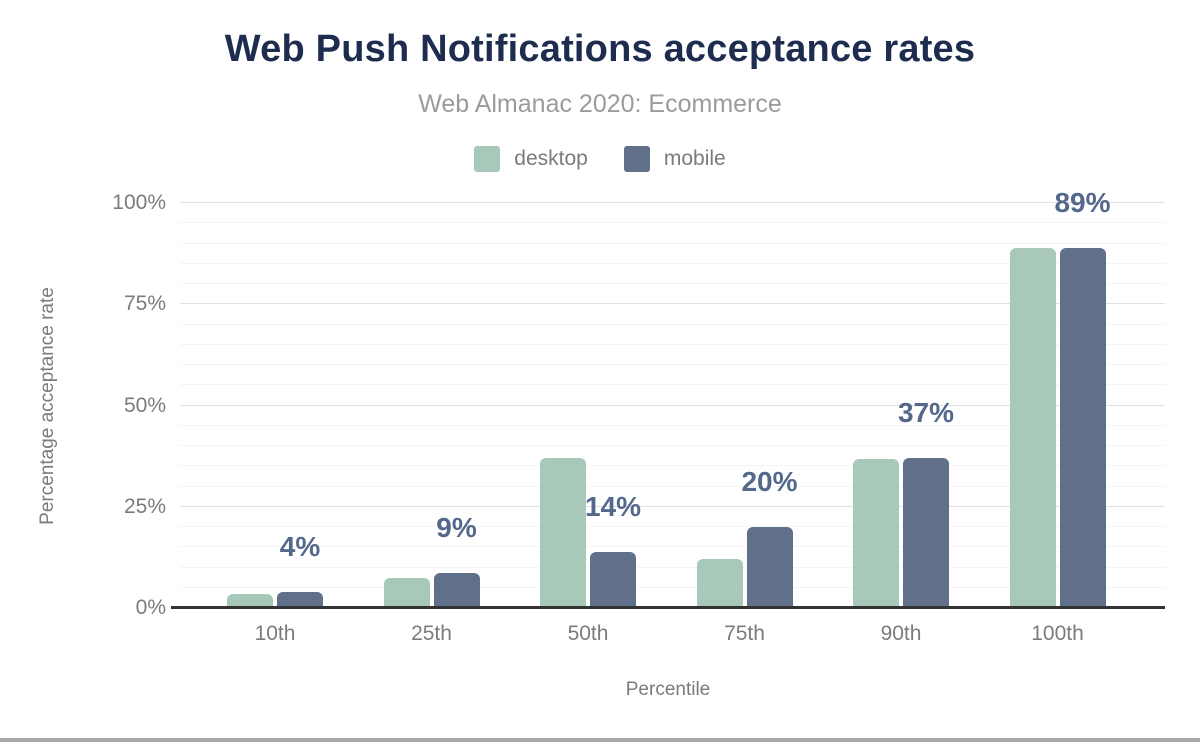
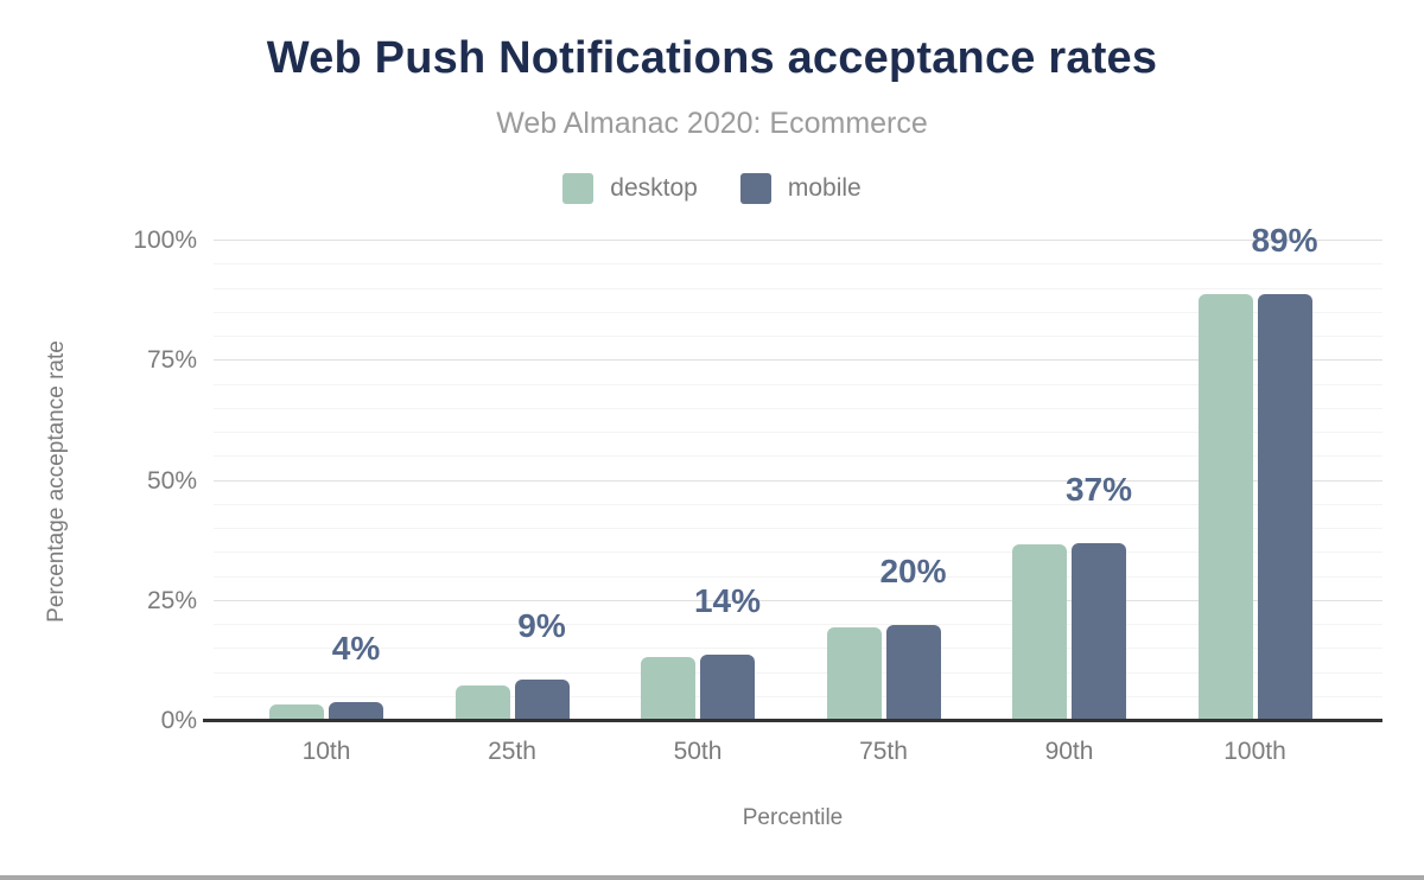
desktop/50th: 37% -> 13%
desktop/75th: 12% -> 19%
